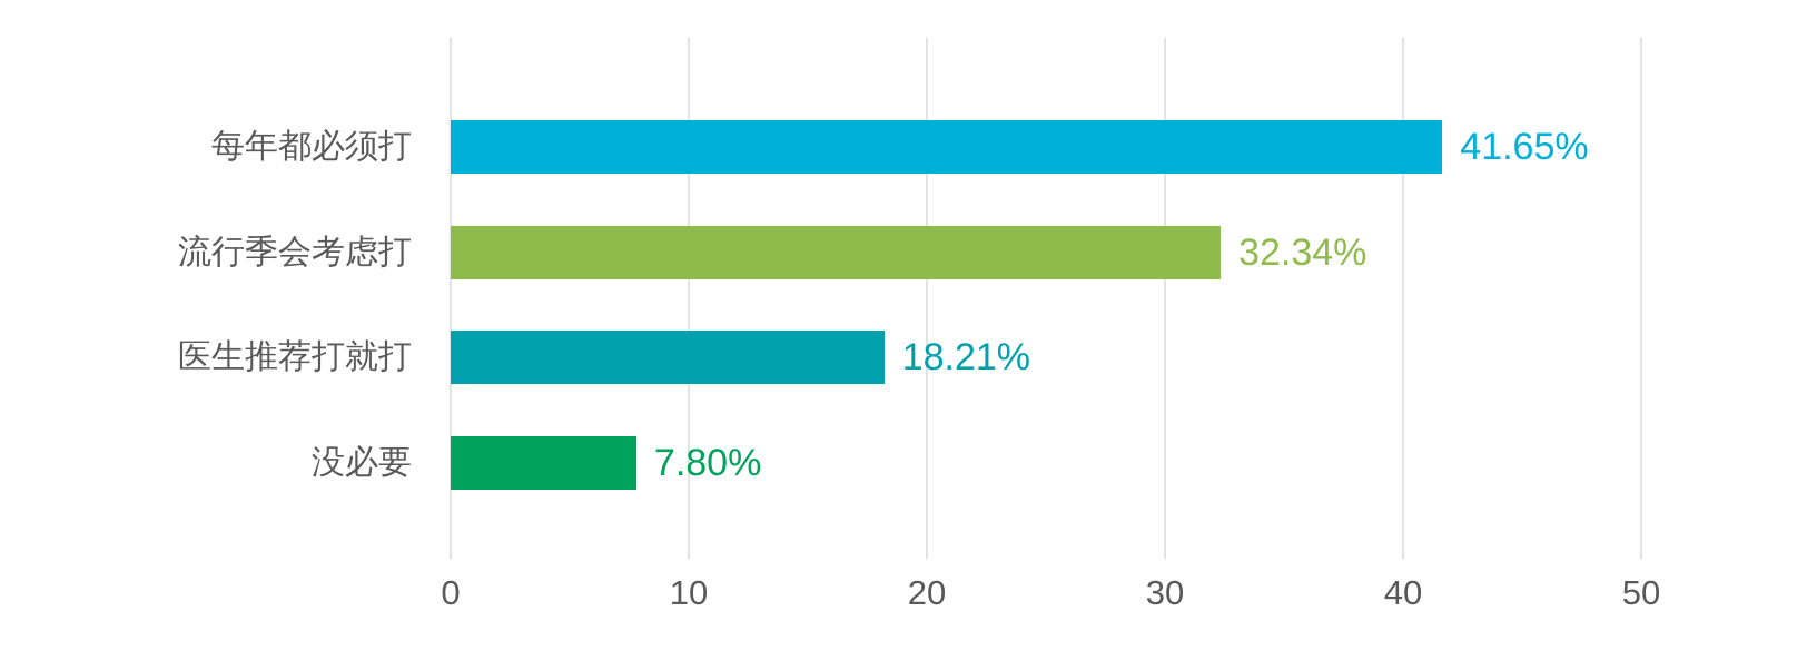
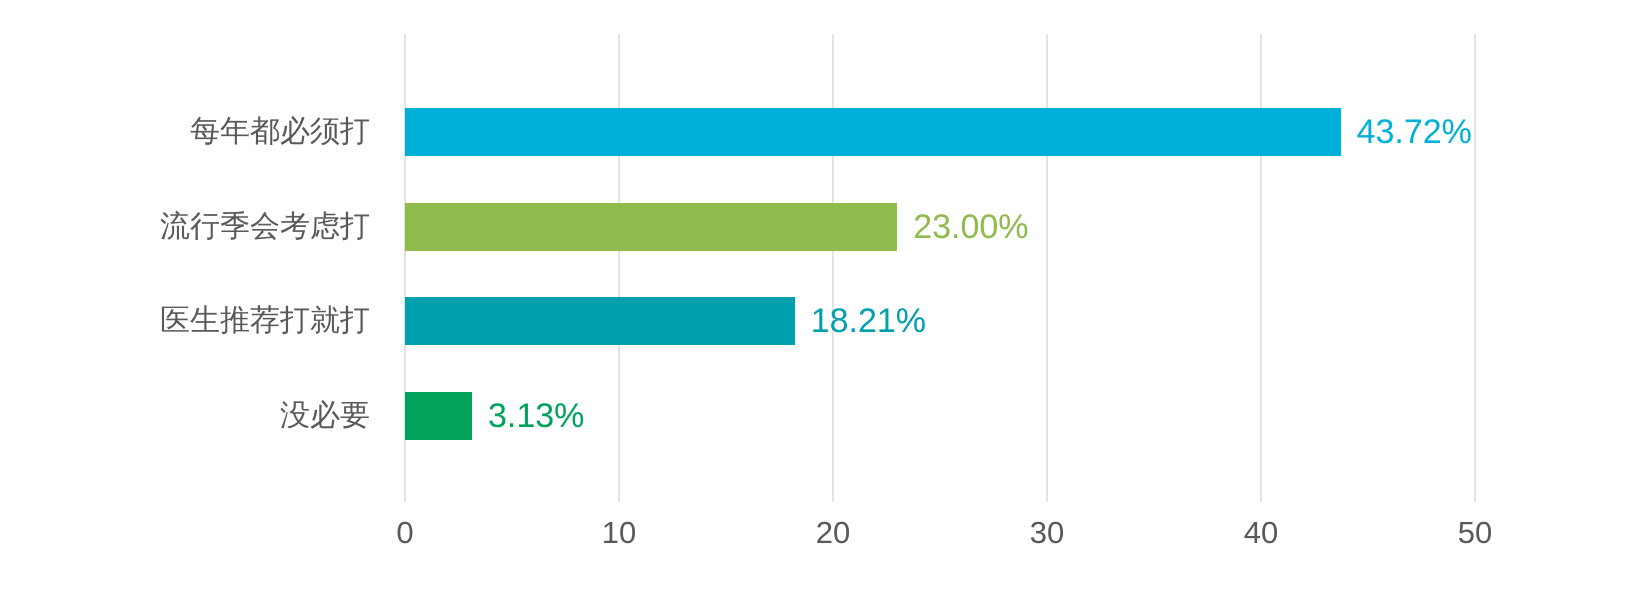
每年都必须打: 41.65% -> 43.72%
流行季会考虑打: 32.34% -> 23.00%
没必要: 7.80% -> 3.13%
